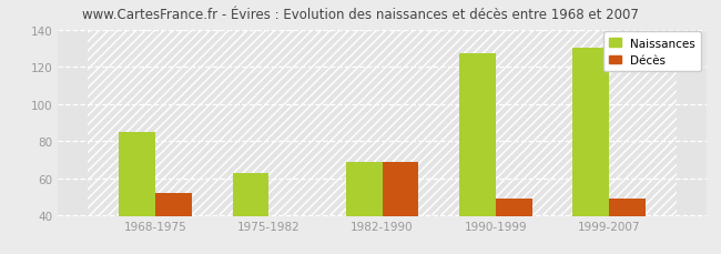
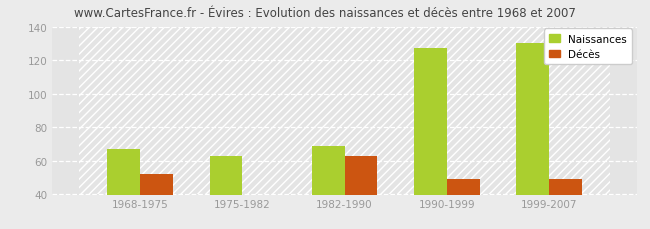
Naissances/1968-1975: 85 -> 67
Décès/1982-1990: 69 -> 63
